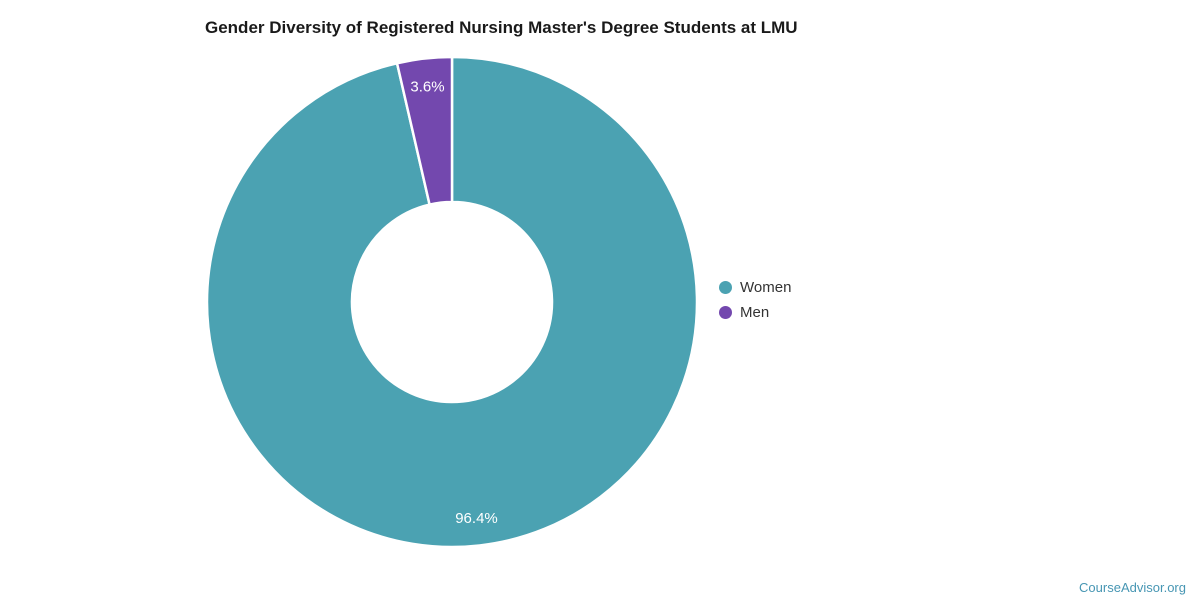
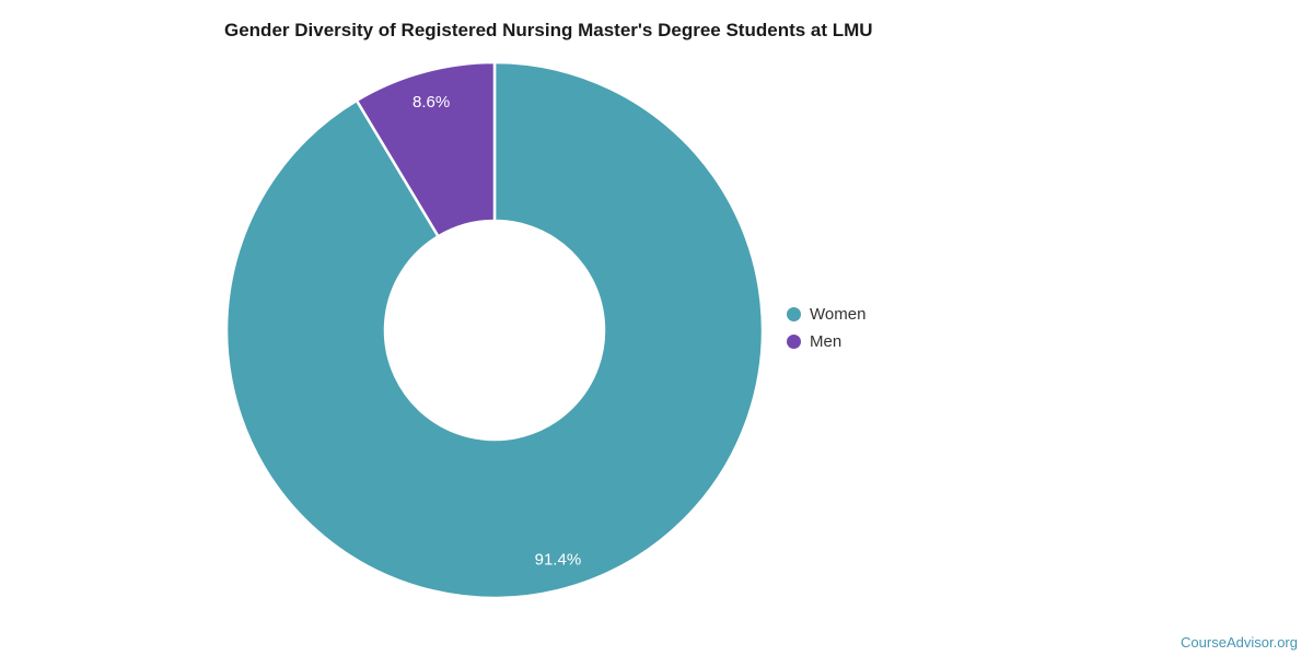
Women: 96.4% -> 91.4%
Men: 3.6% -> 8.6%
